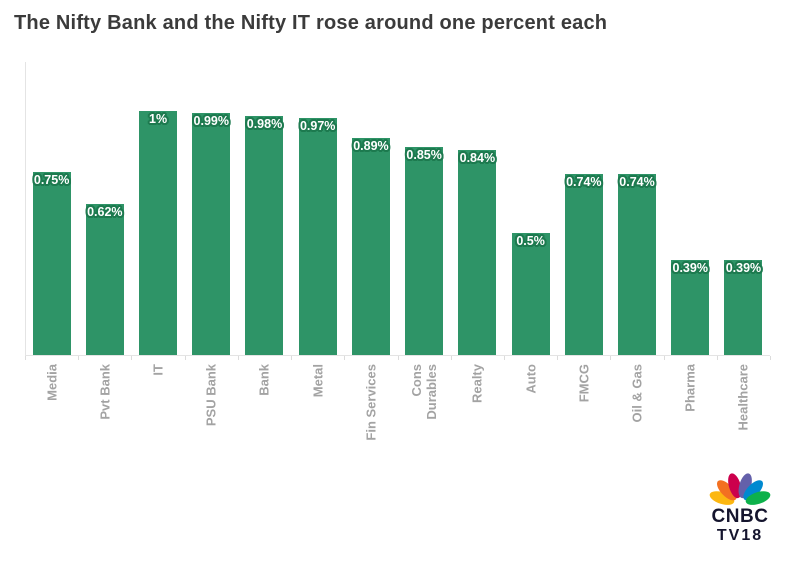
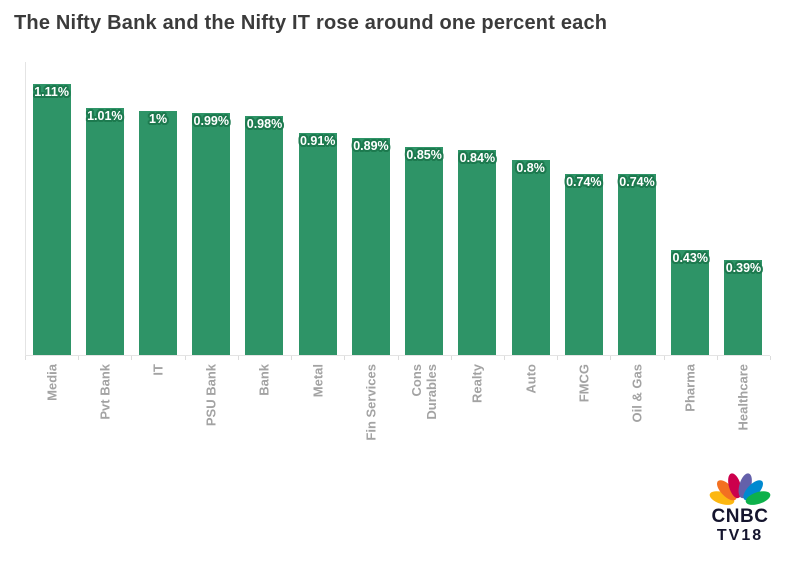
Media: 0.75% -> 1.11%
Pvt Bank: 0.62% -> 1.01%
Metal: 0.97% -> 0.91%
Auto: 0.5% -> 0.8%
Pharma: 0.39% -> 0.43%
